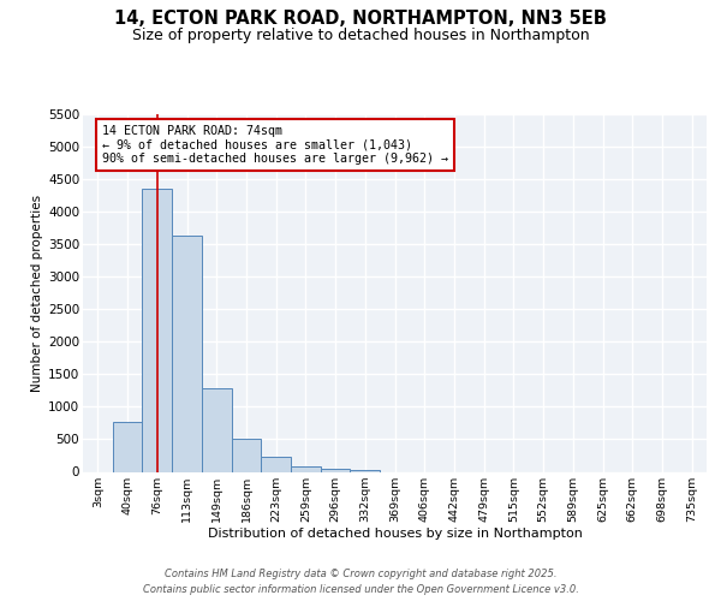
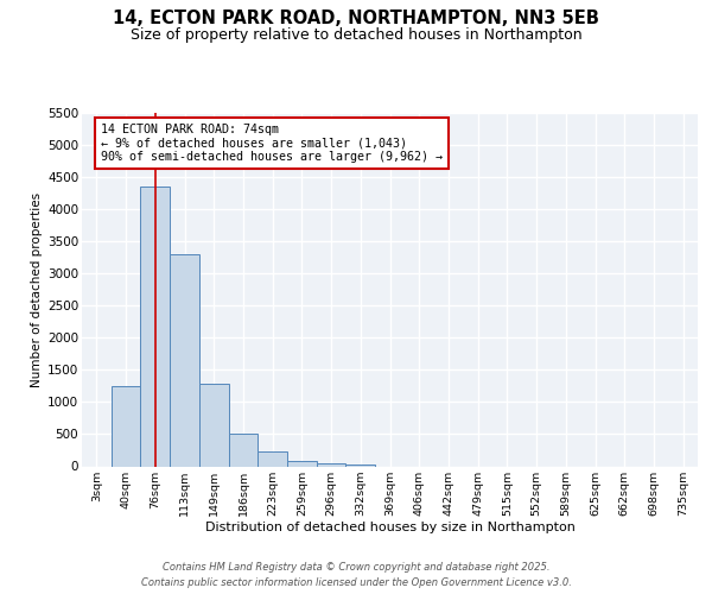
40sqm: 760 -> 1250
113sqm: 3640 -> 3300
